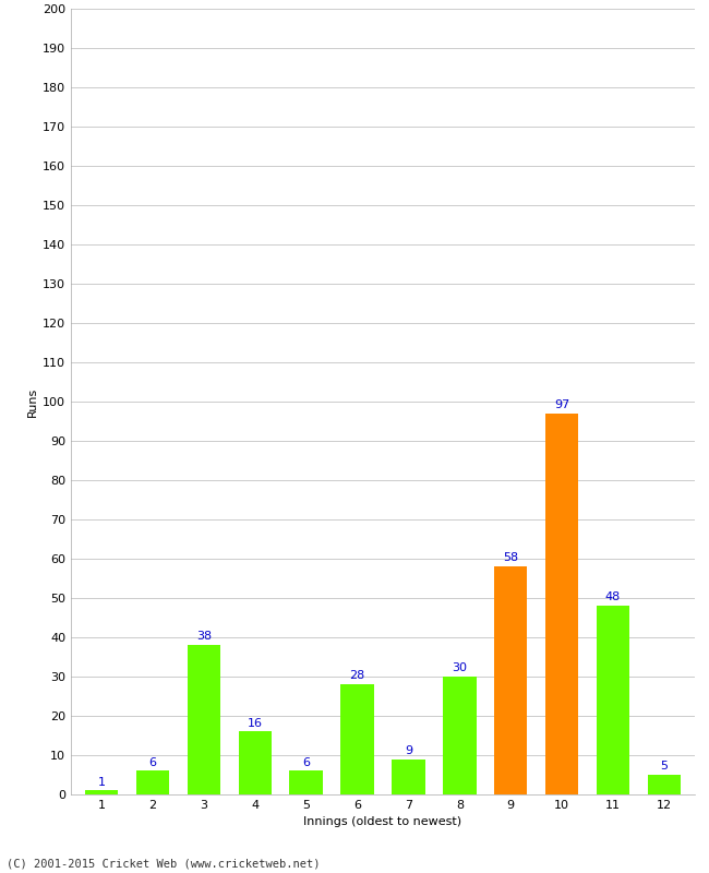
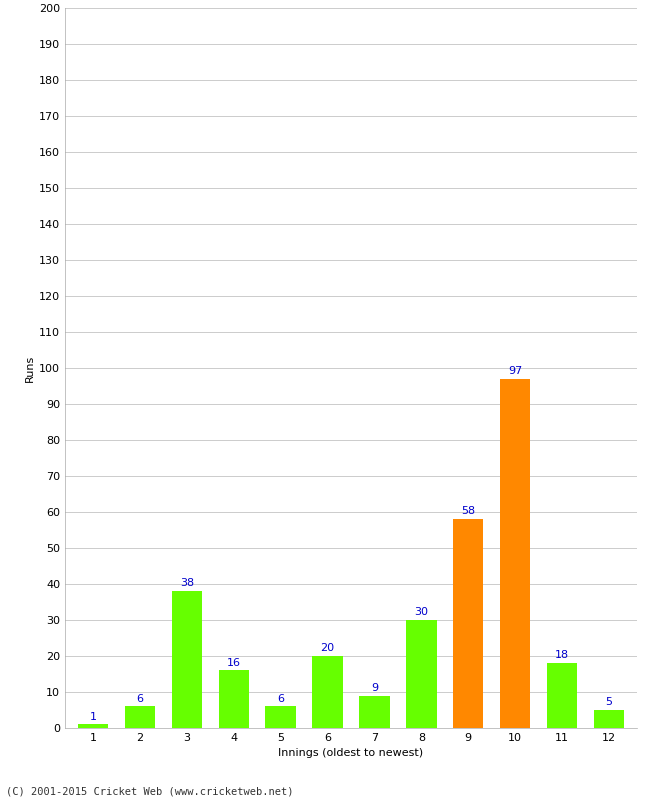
6: 28 -> 20
11: 48 -> 18
